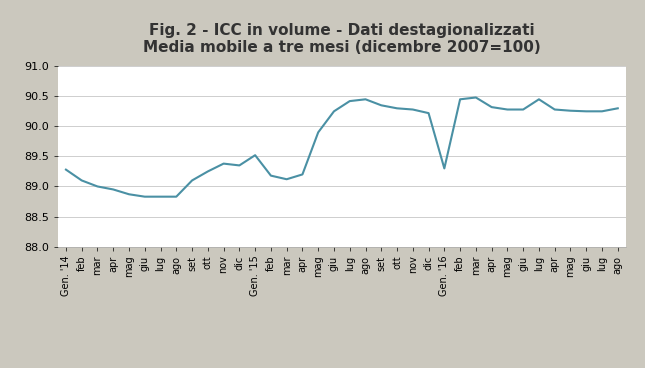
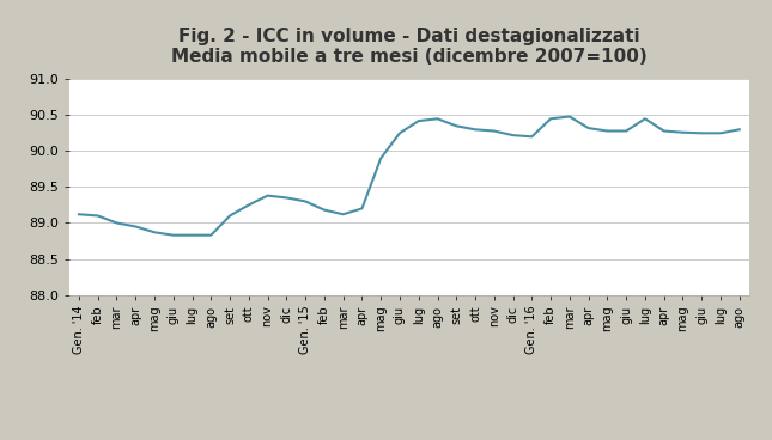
Gen. '14: 89.28 -> 89.12
Gen. '15: 89.52 -> 89.30
Gen. '16: 89.30 -> 90.20
